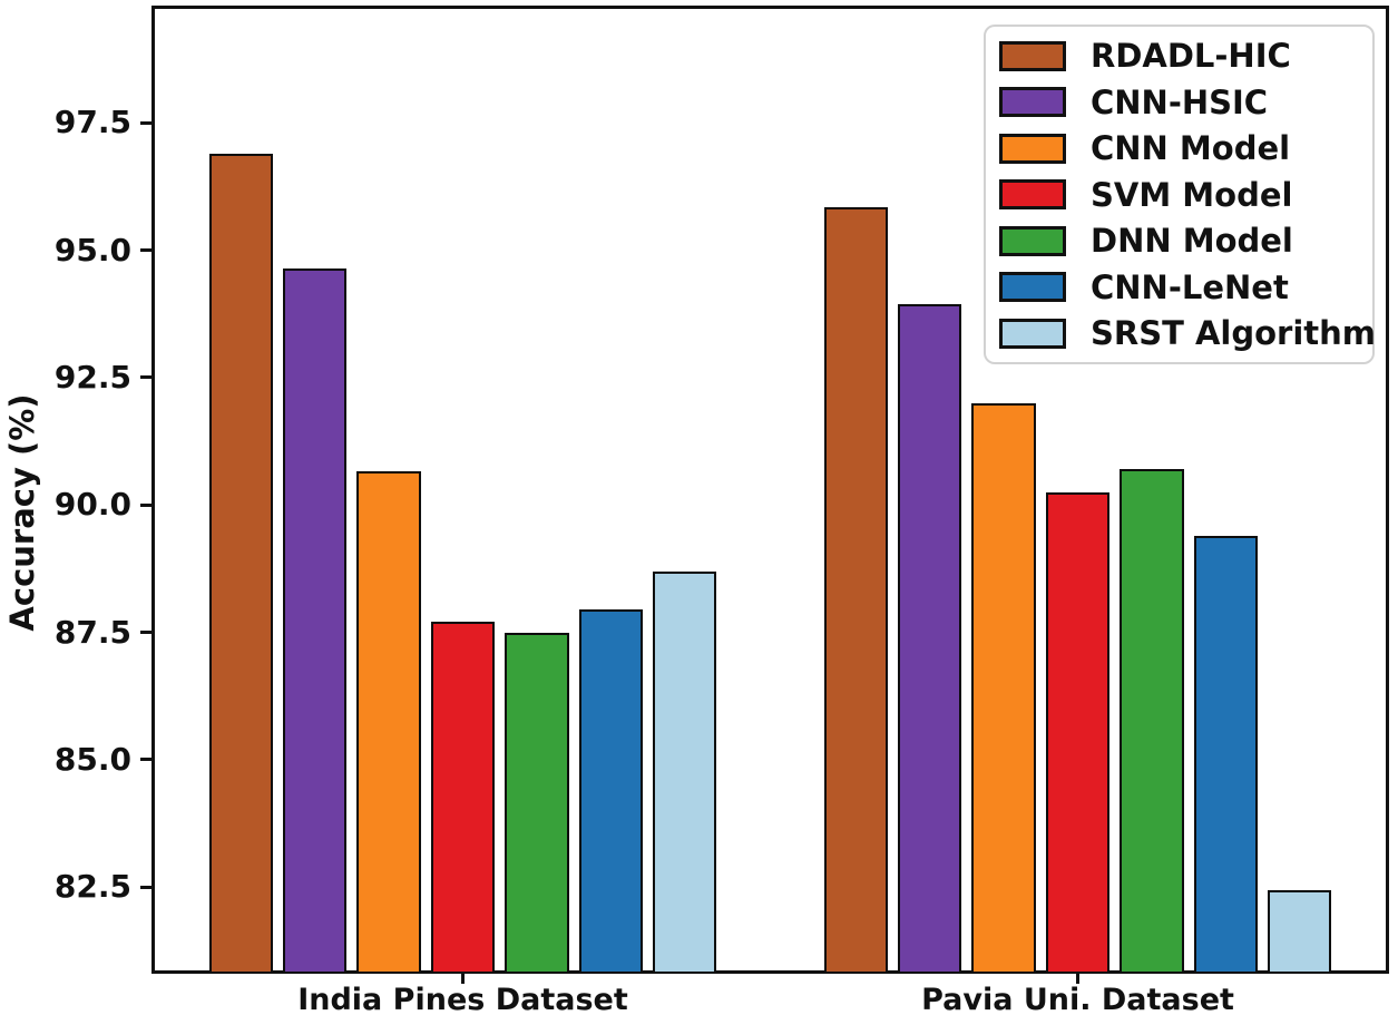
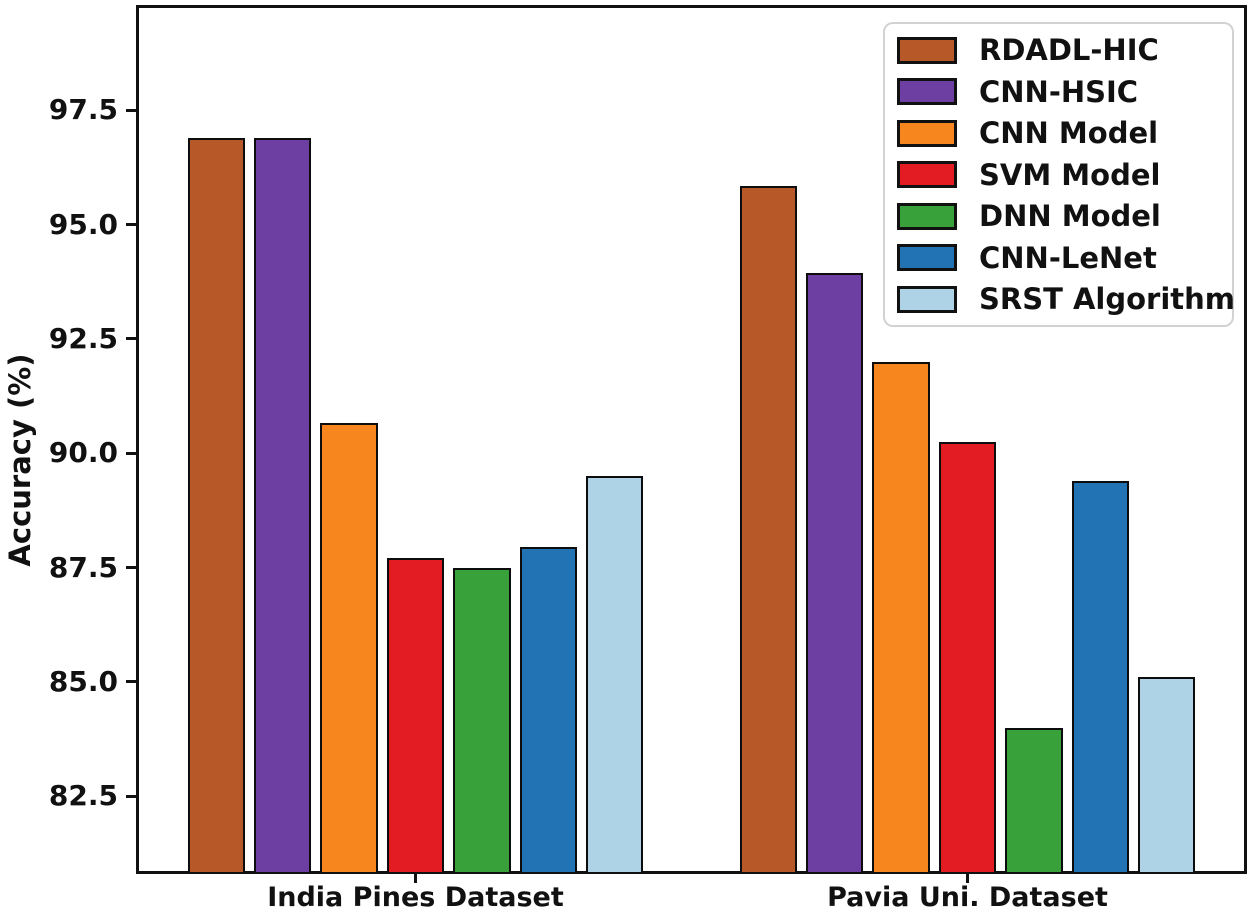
CNN-HSIC/India Pines Dataset: 94.7 -> 96.9
SRST Algorithm/India Pines Dataset: 88.7 -> 89.5
DNN Model/Pavia Uni. Dataset: 90.7 -> 84.0
SRST Algorithm/Pavia Uni. Dataset: 82.5 -> 85.1
